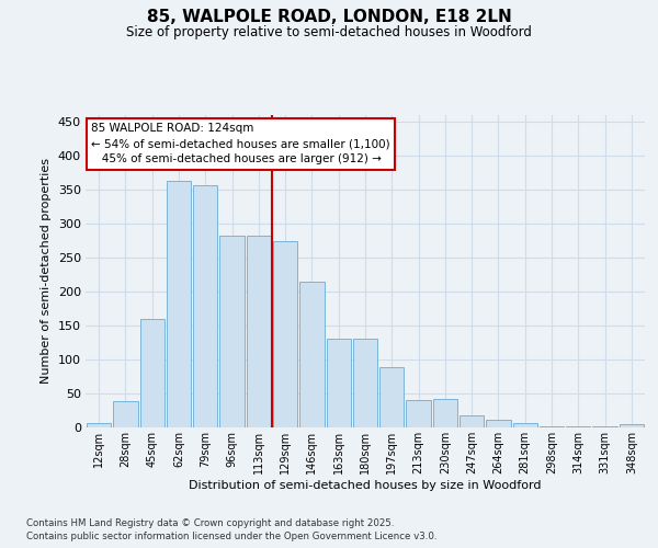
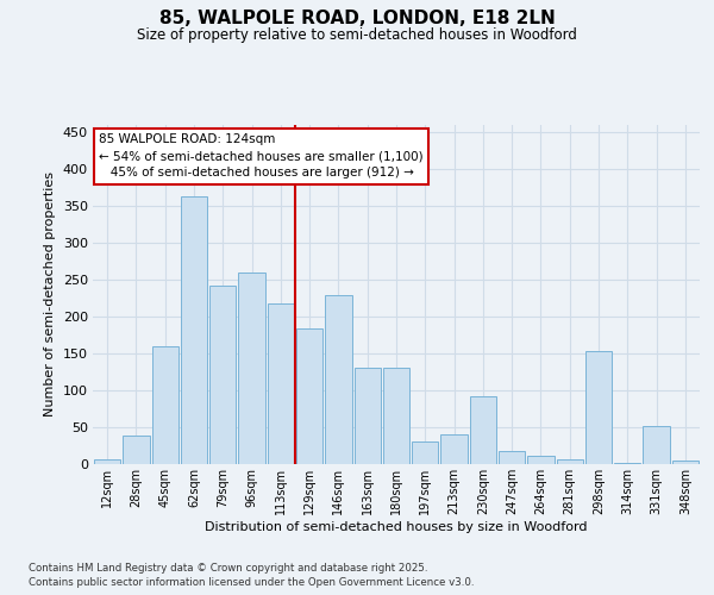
79sqm: 357 -> 242
96sqm: 282 -> 260
113sqm: 282 -> 218
129sqm: 275 -> 184
146sqm: 215 -> 230
197sqm: 88 -> 30
230sqm: 42 -> 92
298sqm: 2 -> 154
331sqm: 2 -> 52
